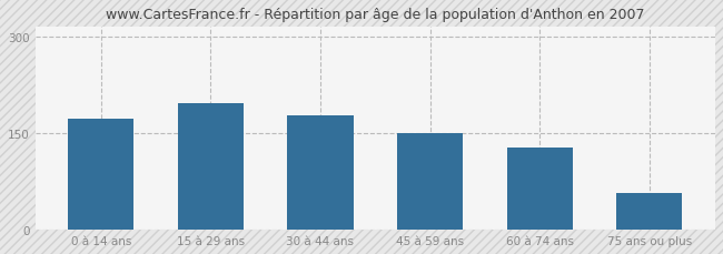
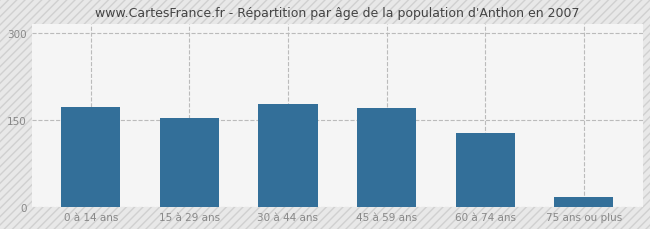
15 à 29 ans: 196 -> 153
45 à 59 ans: 150 -> 170
75 ans ou plus: 58 -> 18
